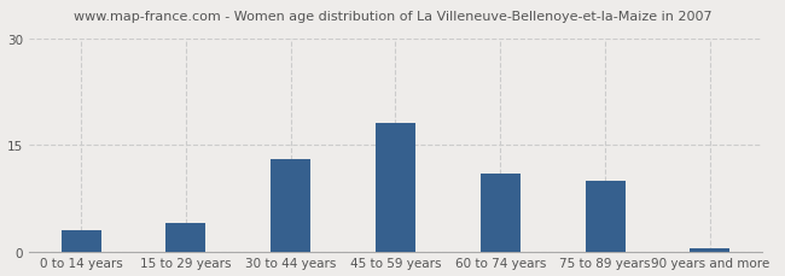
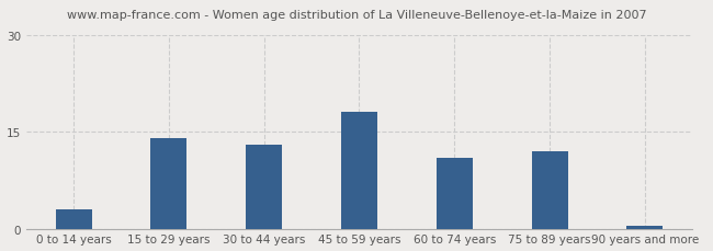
15 to 29 years: 4.0 -> 14.0
75 to 89 years: 10.0 -> 12.0
